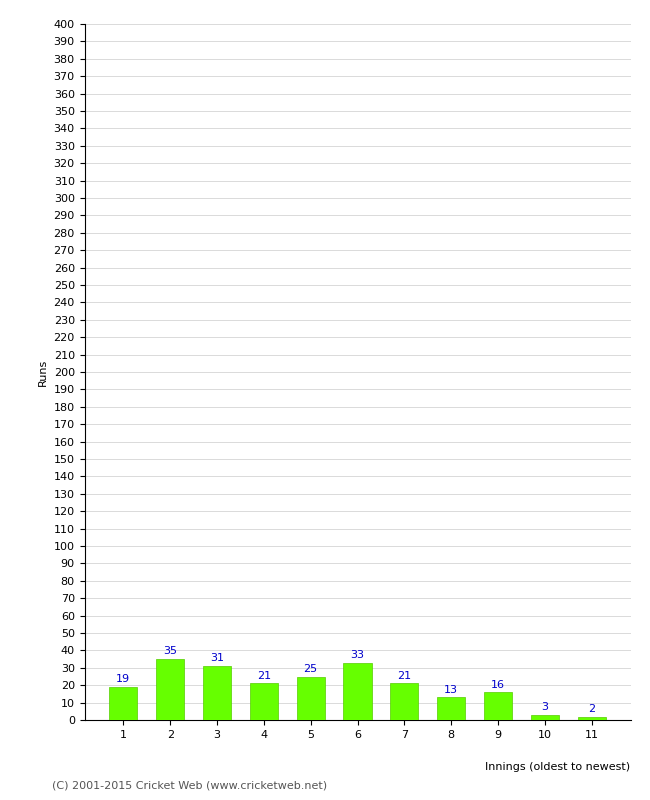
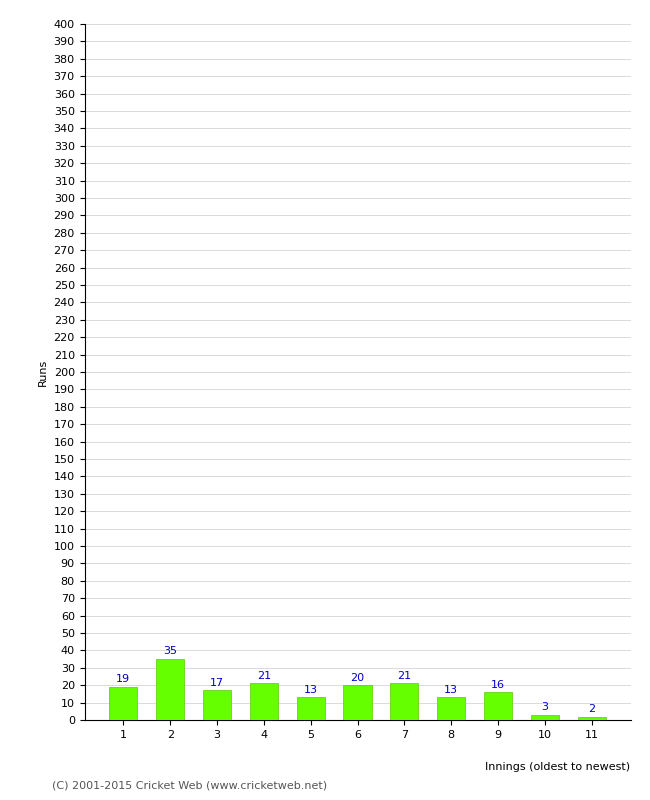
3: 31 -> 17
5: 25 -> 13
6: 33 -> 20
